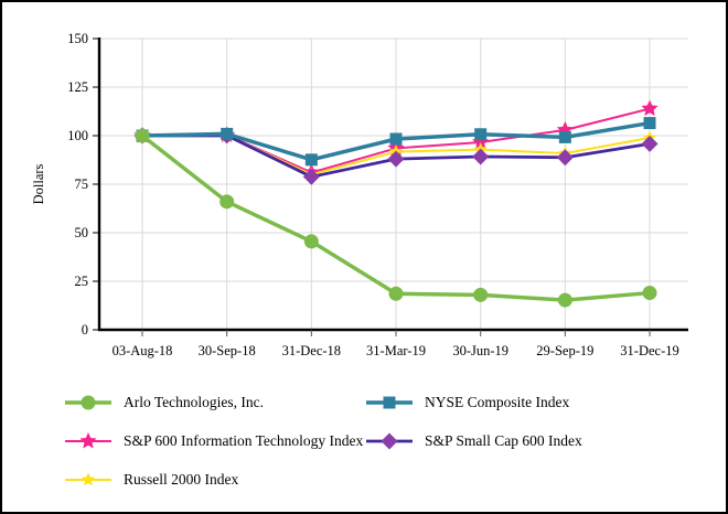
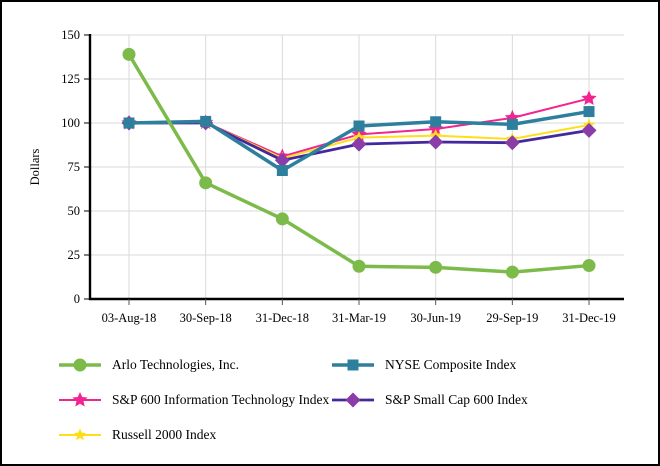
Arlo Technologies, Inc./03-Aug-18: 100 -> 139
NYSE Composite Index/31-Dec-18: 88 -> 73
